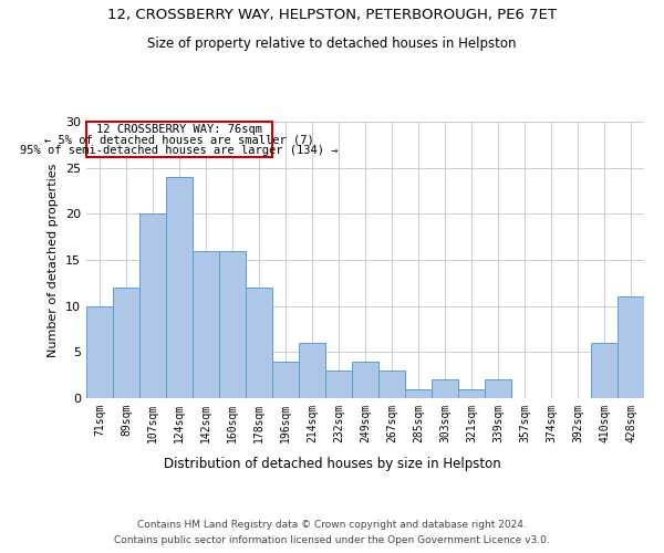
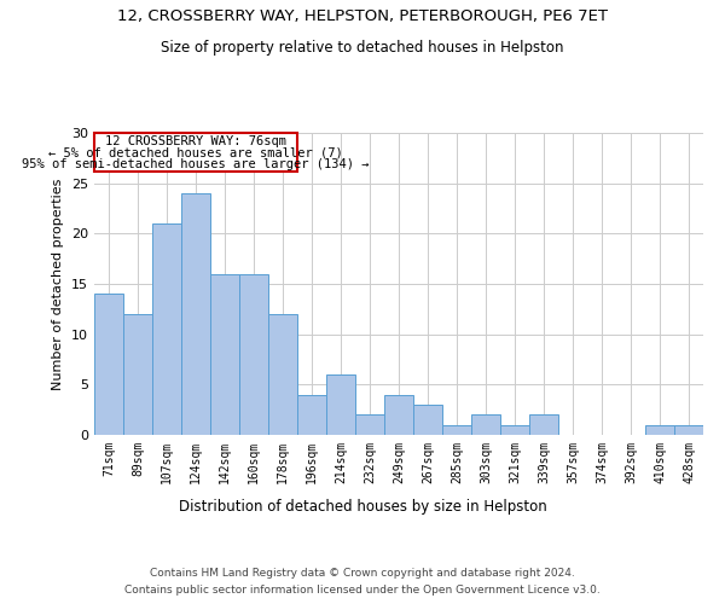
71sqm: 10 -> 14
107sqm: 20 -> 21
232sqm: 3 -> 2
410sqm: 6 -> 1
428sqm: 11 -> 1
